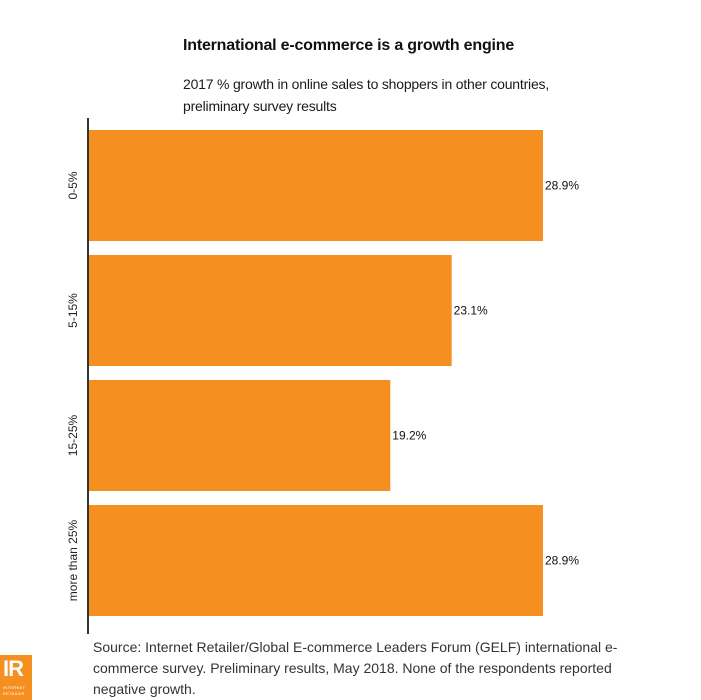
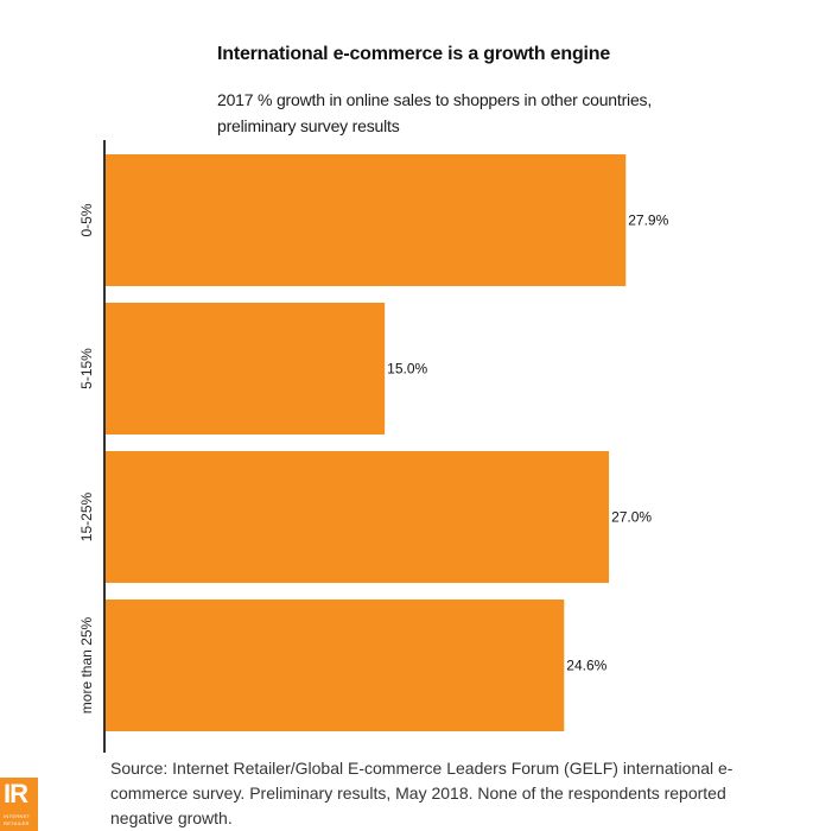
0-5%: 28.9% -> 27.9%
5-15%: 23.1% -> 15.0%
15-25%: 19.2% -> 27.0%
more than 25%: 28.9% -> 24.6%
